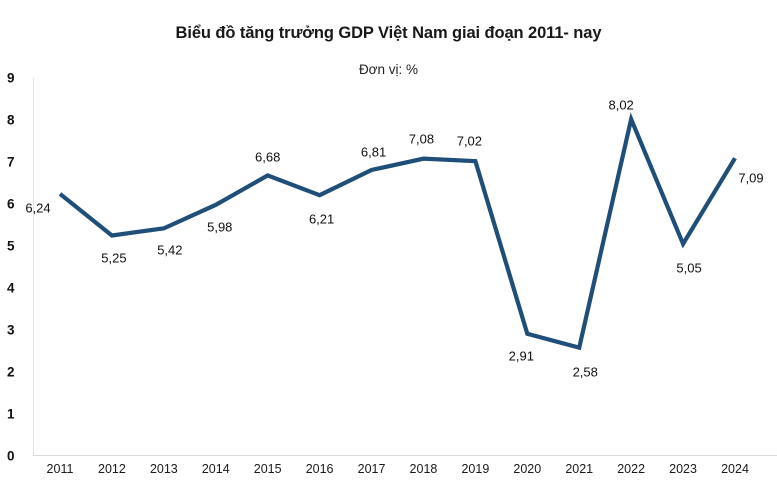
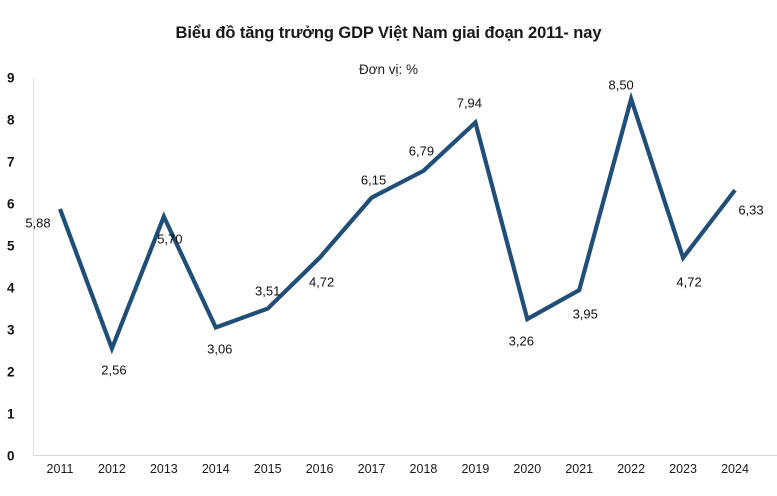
2011: 6,24 -> 5,88
2012: 5,25 -> 2,56
2013: 5,42 -> 5,70
2014: 5,98 -> 3,06
2015: 6,68 -> 3,51
2016: 6,21 -> 4,72
2017: 6,81 -> 6,15
2018: 7,08 -> 6,79
2019: 7,02 -> 7,94
2020: 2,91 -> 3,26
2021: 2,58 -> 3,95
2022: 8,02 -> 8,50
2023: 5,05 -> 4,72
2024: 7,09 -> 6,33
